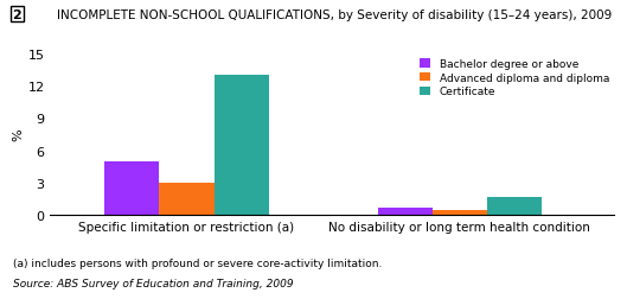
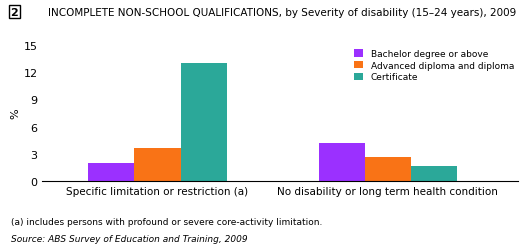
Bachelor degree or above/Specific limitation or restriction (a): 5.0 -> 2.0
Advanced diploma and diploma/Specific limitation or restriction (a): 3.0 -> 3.6
Bachelor degree or above/No disability or long term health condition: 0.7 -> 4.2
Advanced diploma and diploma/No disability or long term health condition: 0.5 -> 2.6
